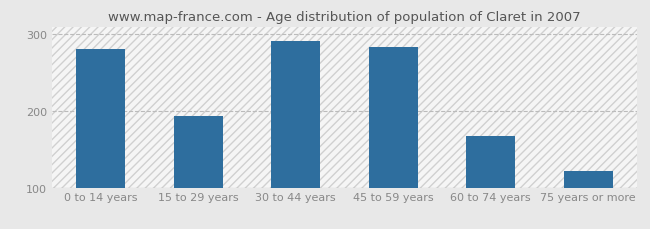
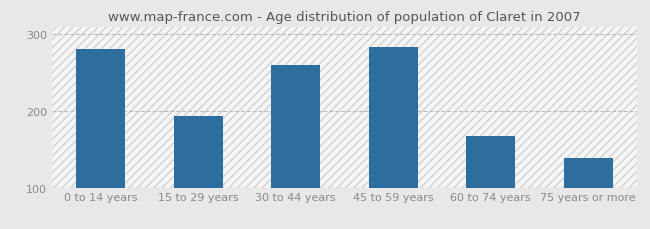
30 to 44 years: 291 -> 260
75 years or more: 122 -> 138
